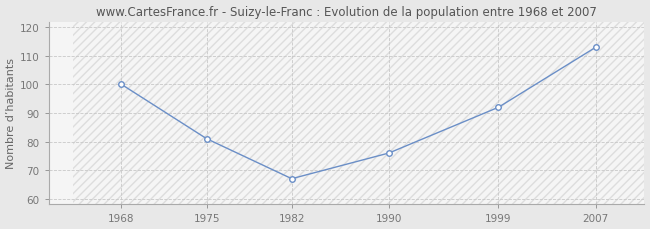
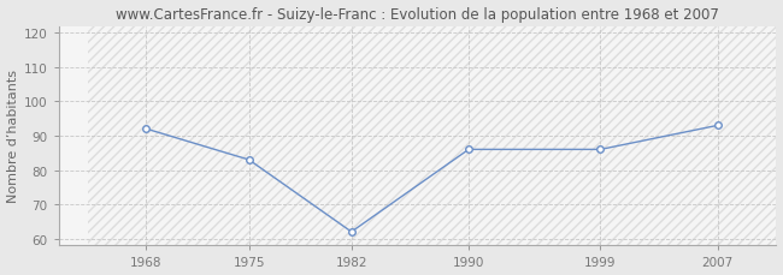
1968: 100 -> 92
1975: 81 -> 83
1982: 67 -> 62
1990: 76 -> 86
1999: 92 -> 86
2007: 113 -> 93
